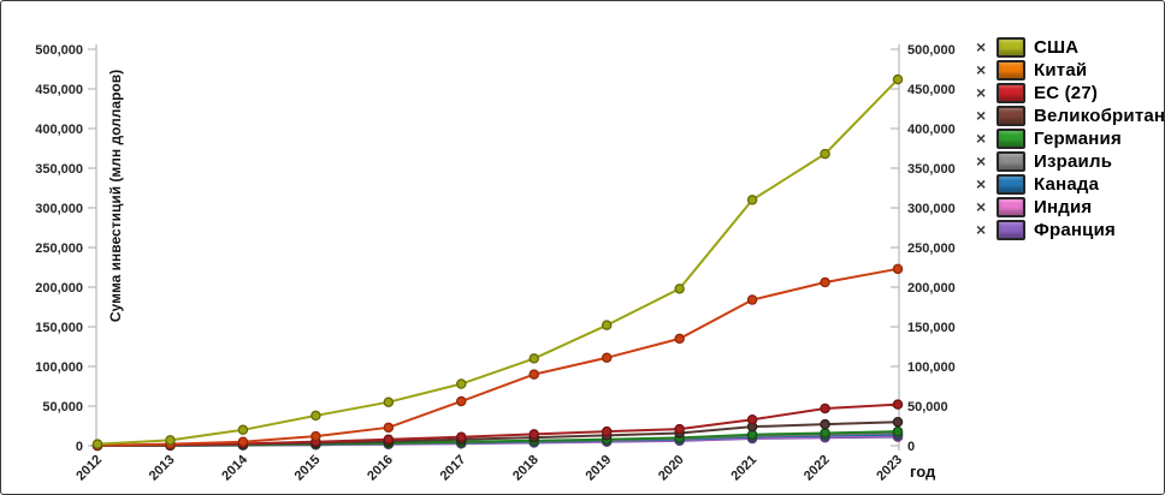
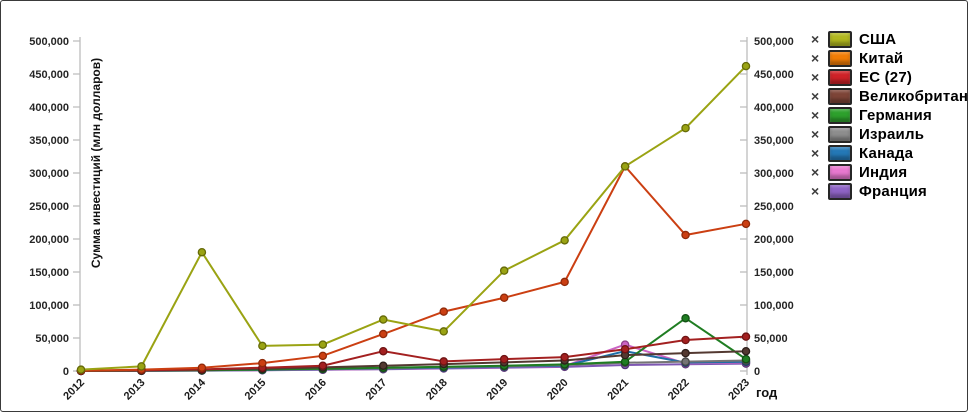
США/2014: 20000 -> 180000
США/2016: 60000 -> 40000
ЕС (27)/2017: 10000 -> 30000
США/2018: 110000 -> 60000
Китай/2021: 180000 -> 310000
Канада/2021: 10000 -> 30000
Индия/2021: 10000 -> 40000
Германия/2022: 20000 -> 80000
